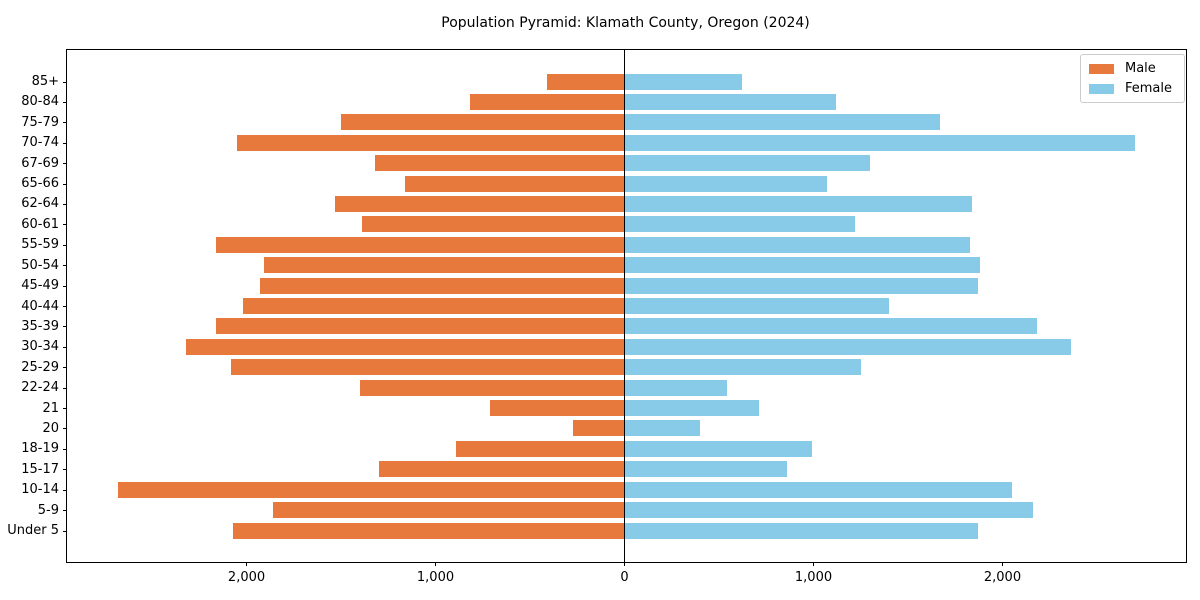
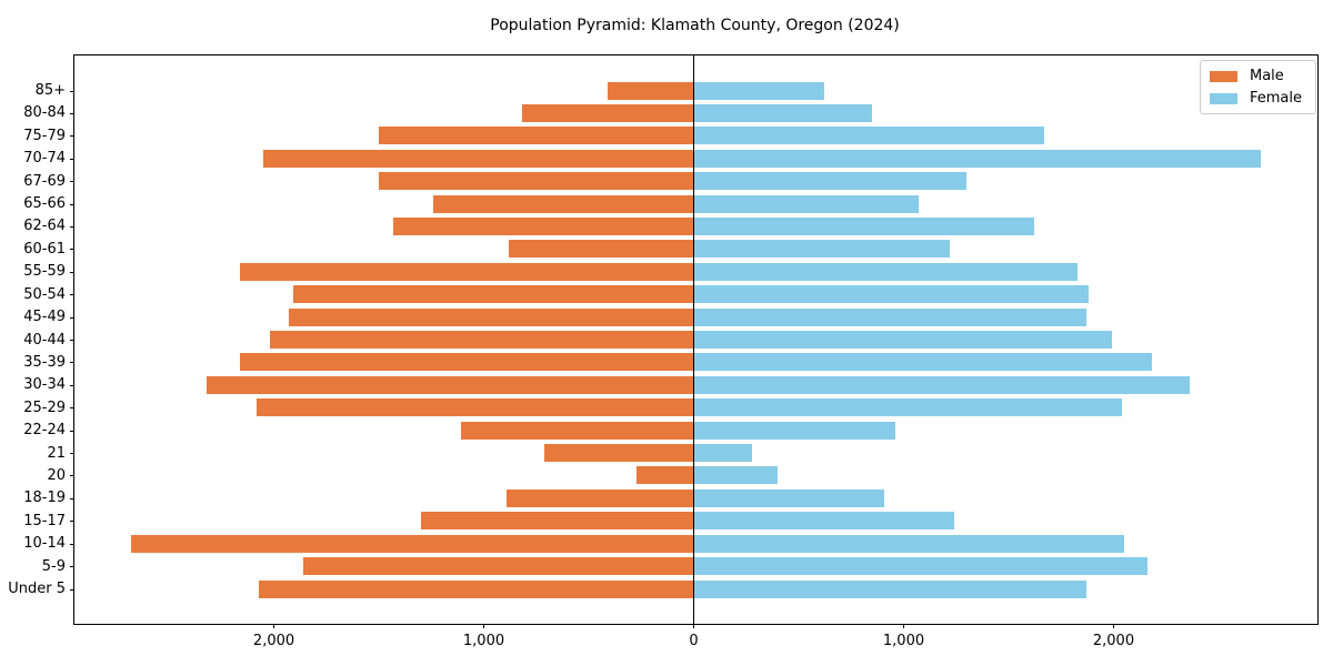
Female/80-84: 1120 -> 850
Male/67-69: 1320 -> 1500
Male/65-66: 1160 -> 1240
Male/62-64: 1530 -> 1430
Female/62-64: 1840 -> 1620
Male/60-61: 1390 -> 880
Female/40-44: 1400 -> 1990
Female/25-29: 1250 -> 2040
Male/22-24: 1400 -> 1110
Female/22-24: 540 -> 960
Female/21: 710 -> 280
Female/18-19: 990 -> 910
Female/15-17: 860 -> 1240
